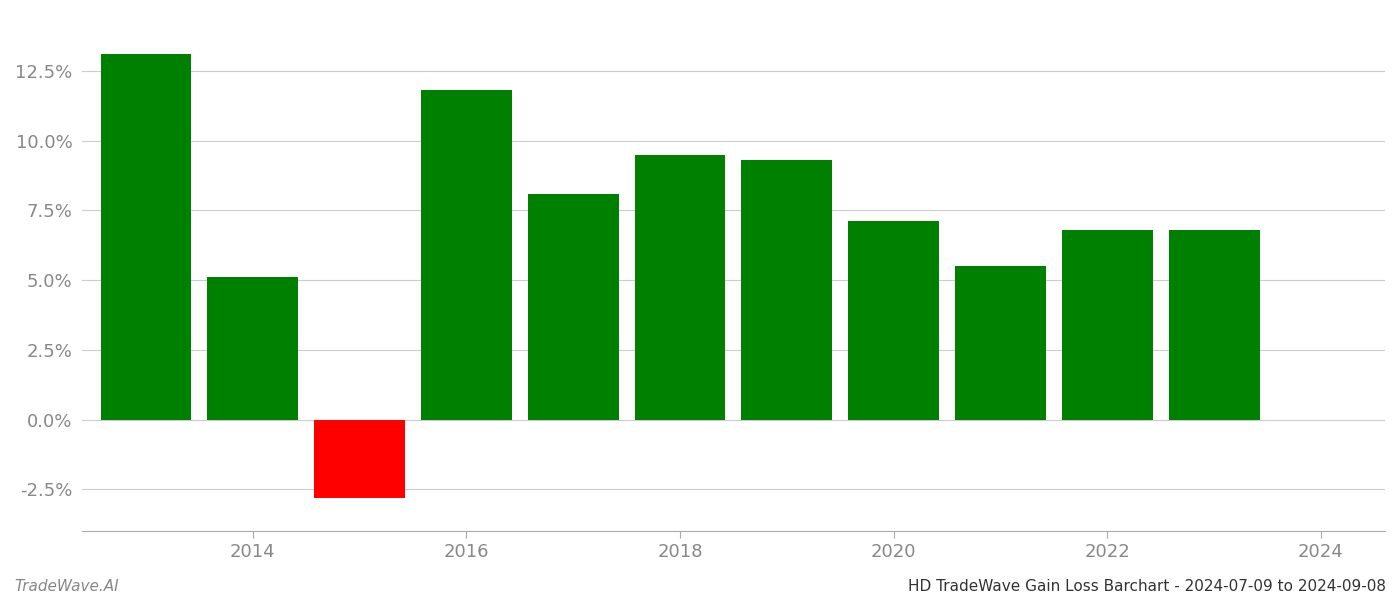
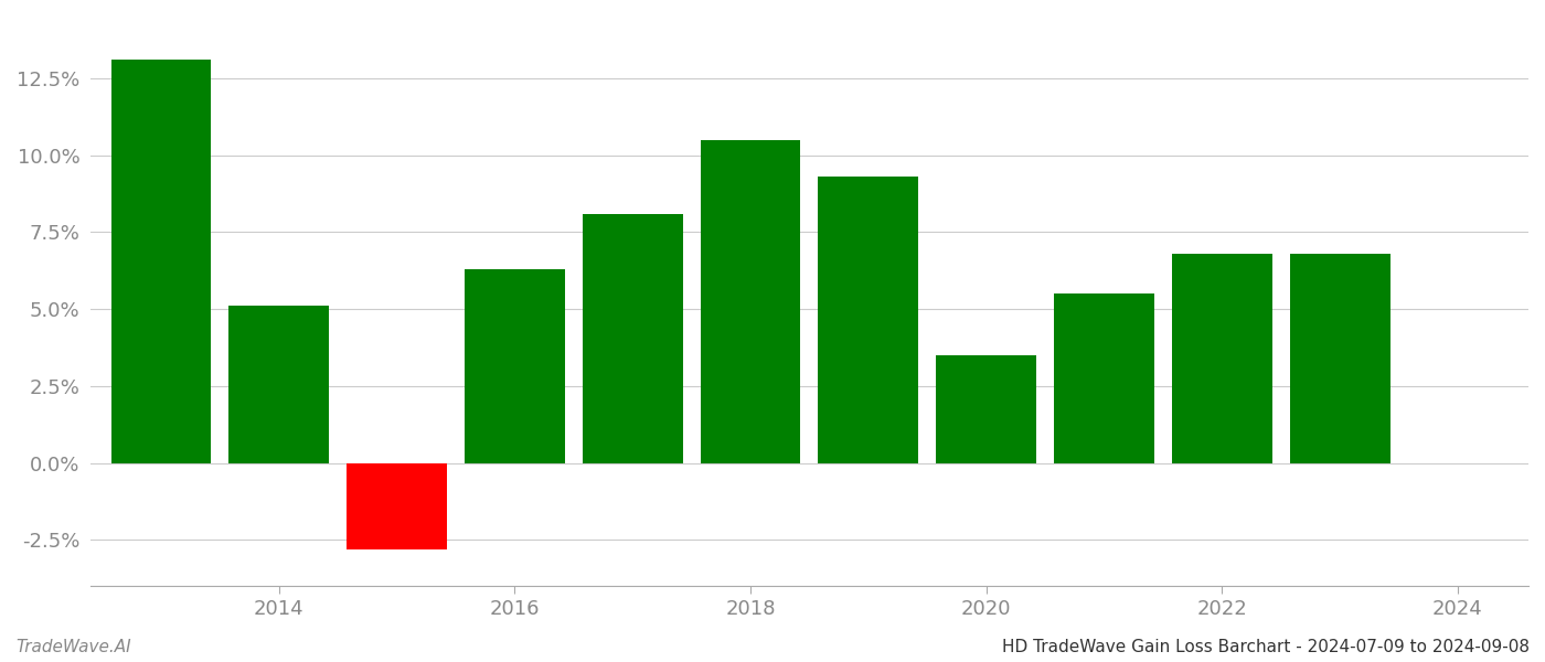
2016: 11.8% -> 6.3%
2018: 9.5% -> 10.5%
2020: 7.1% -> 3.5%
